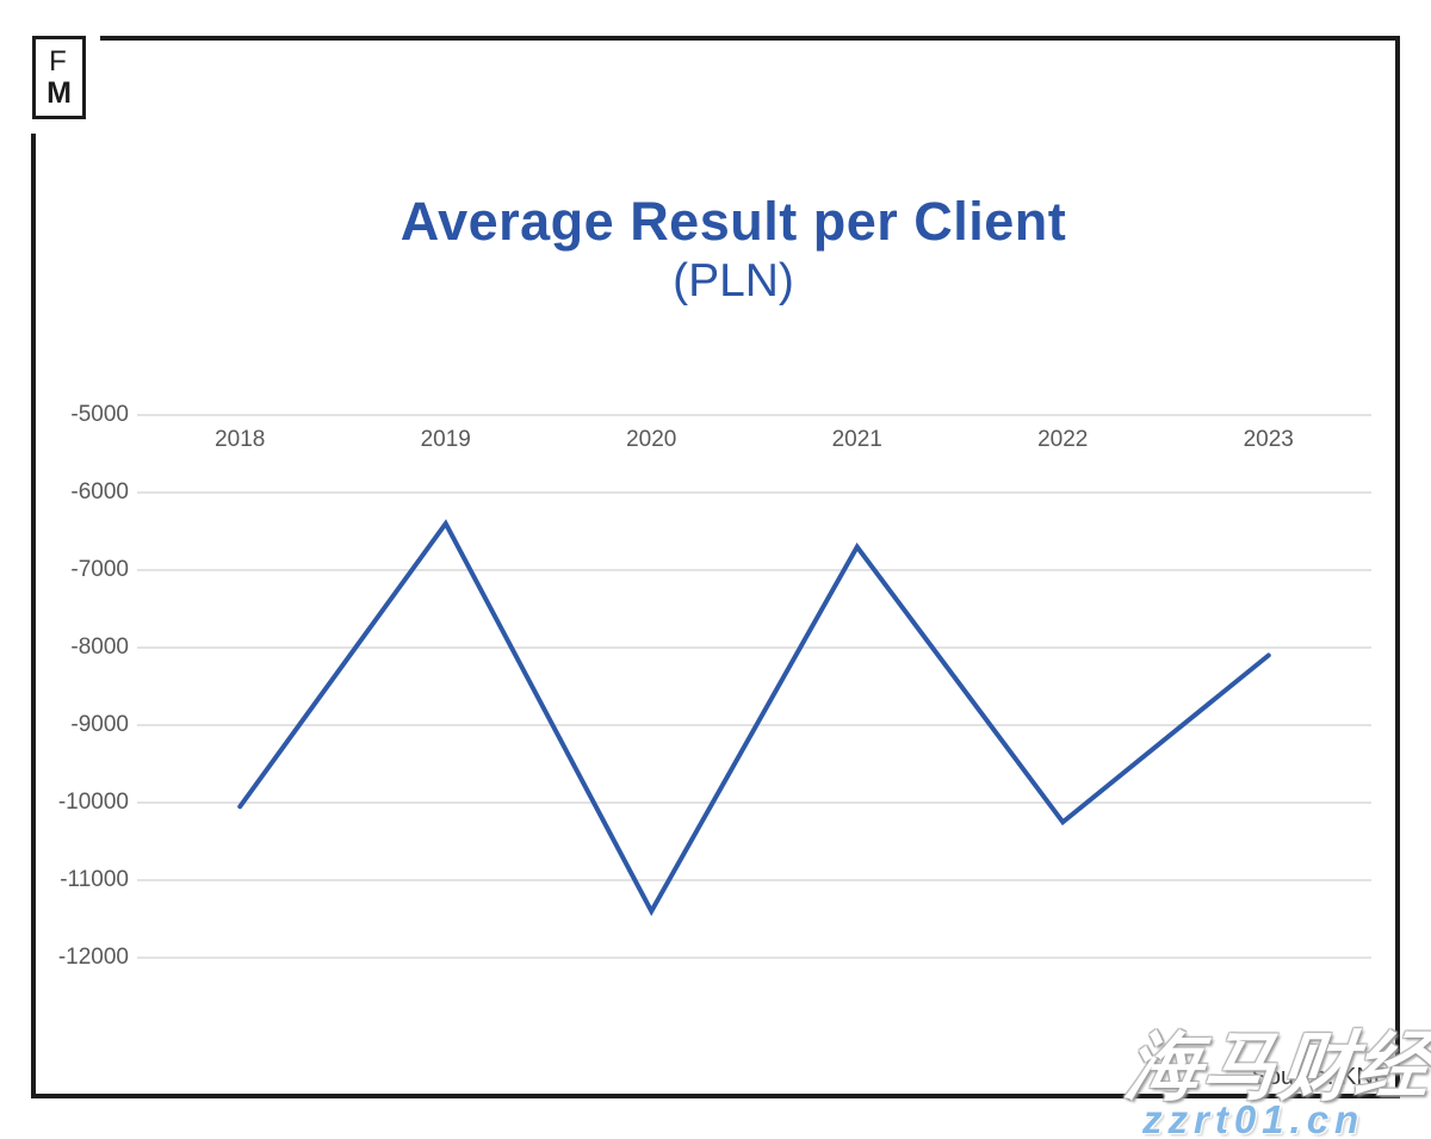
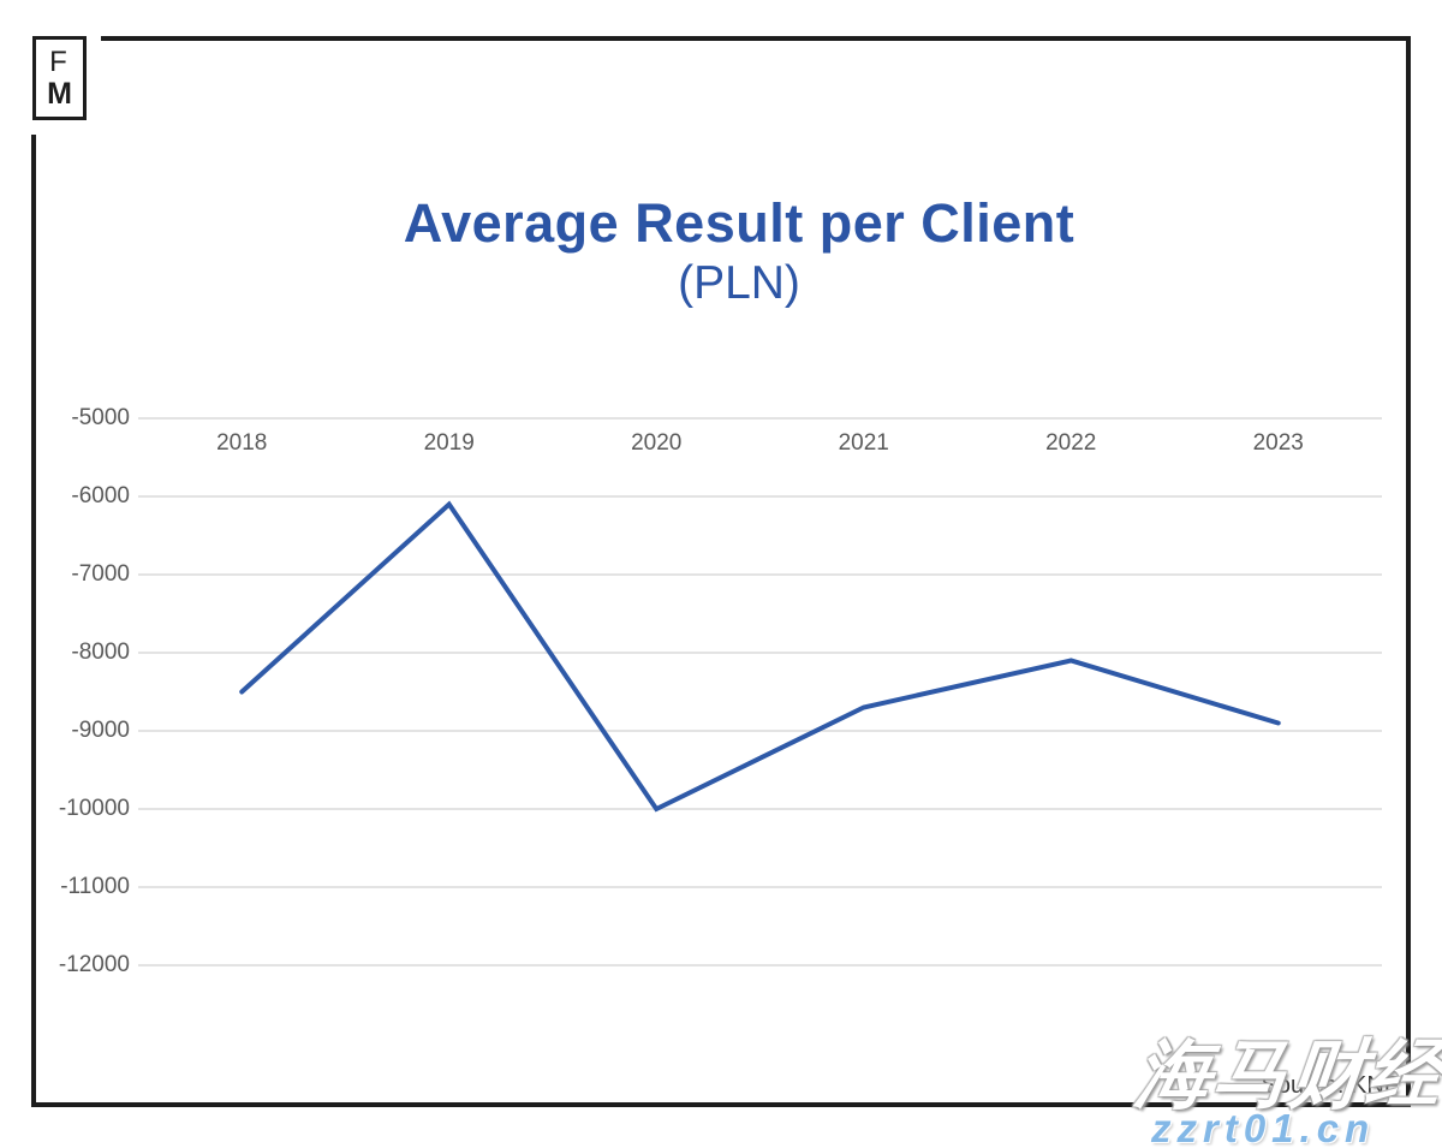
2018: -10000 -> -8500
2019: -6400 -> -6100
2020: -11400 -> -10000
2021: -6700 -> -8700
2022: -10200 -> -8100
2023: -8100 -> -8900
